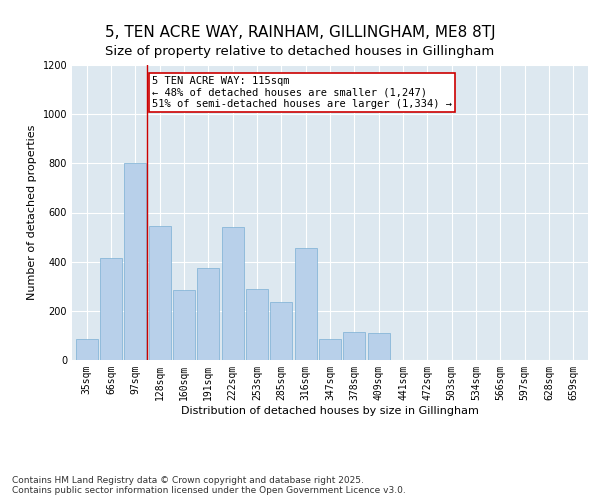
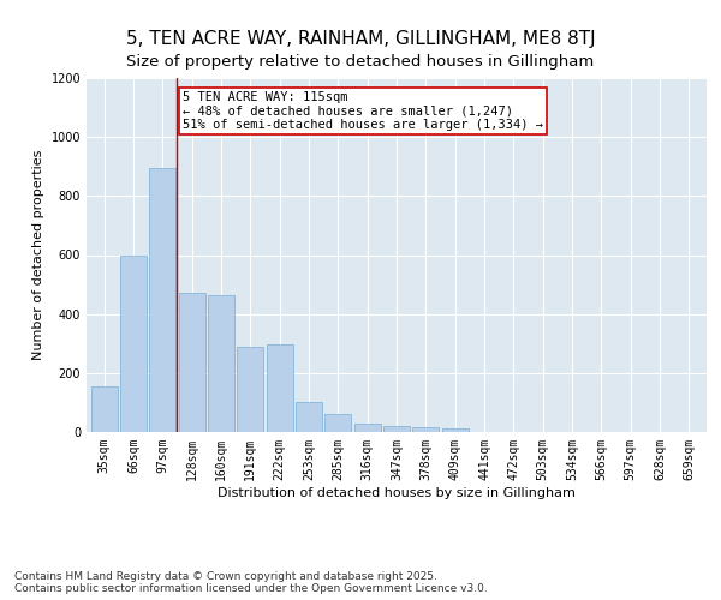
35sqm: 85 -> 155
66sqm: 415 -> 600
97sqm: 800 -> 895
128sqm: 545 -> 470
160sqm: 285 -> 465
191sqm: 375 -> 290
222sqm: 540 -> 295
253sqm: 290 -> 100
285sqm: 235 -> 62
316sqm: 455 -> 27
347sqm: 85 -> 20
378sqm: 115 -> 18
409sqm: 110 -> 12
